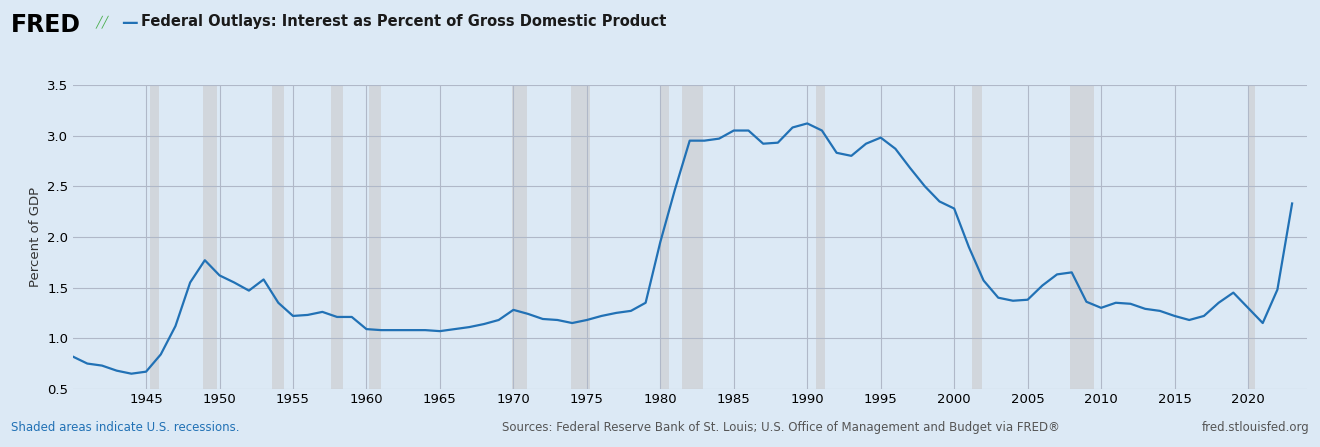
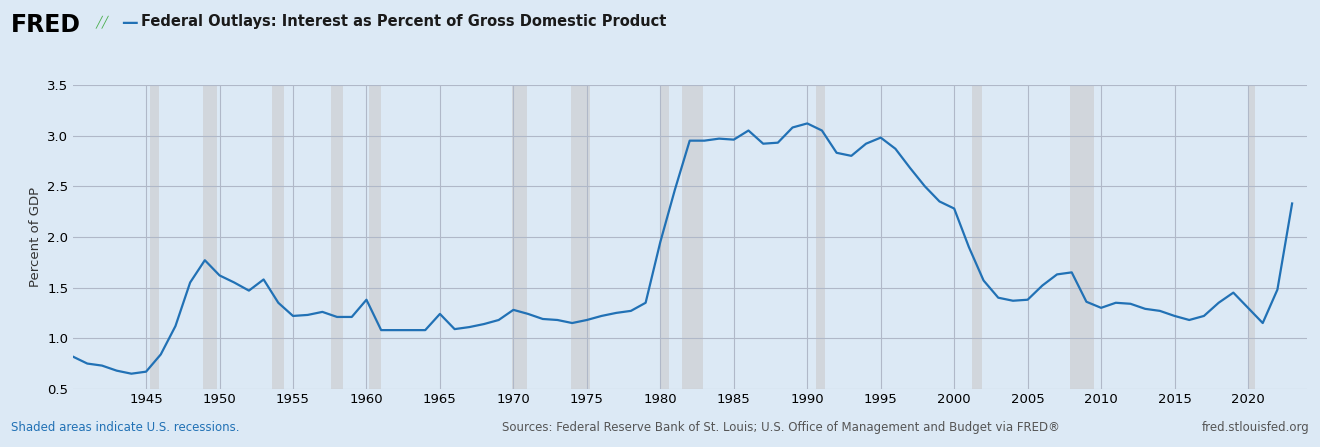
1960: 1.09 -> 1.38
1965: 1.07 -> 1.24
1985: 3.05 -> 2.96
